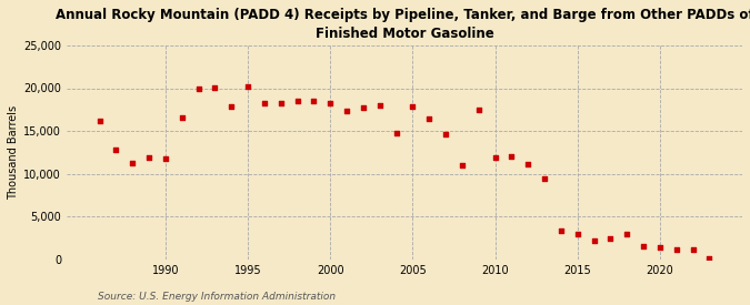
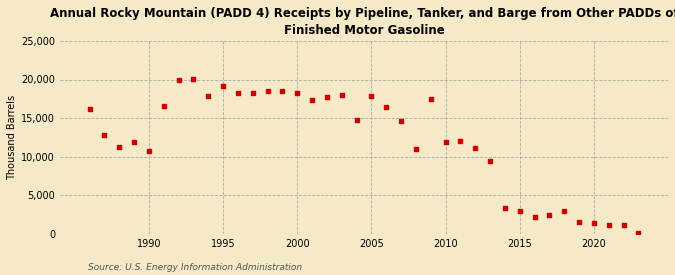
1990: 11,800 -> 10,800
1995: 20,200 -> 19,100
